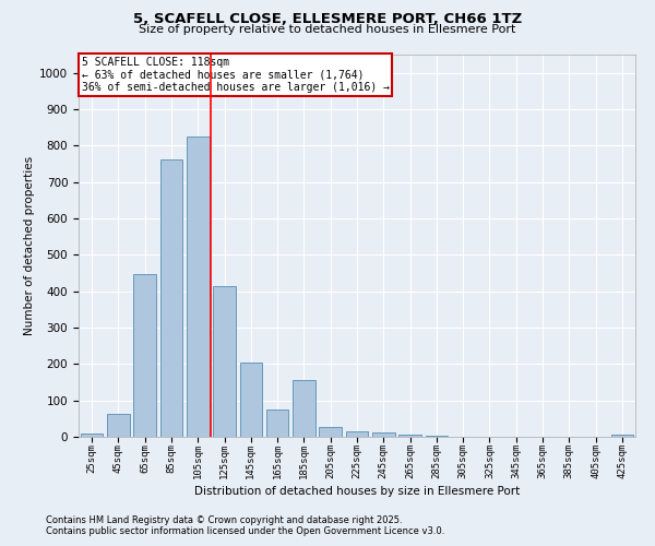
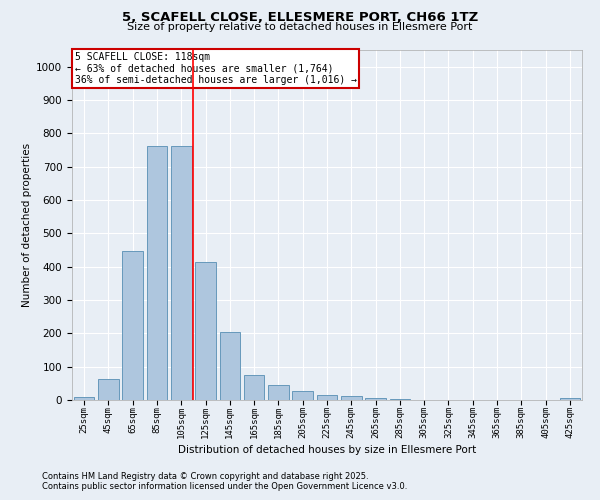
105sqm: 825 -> 762
185sqm: 155 -> 45
